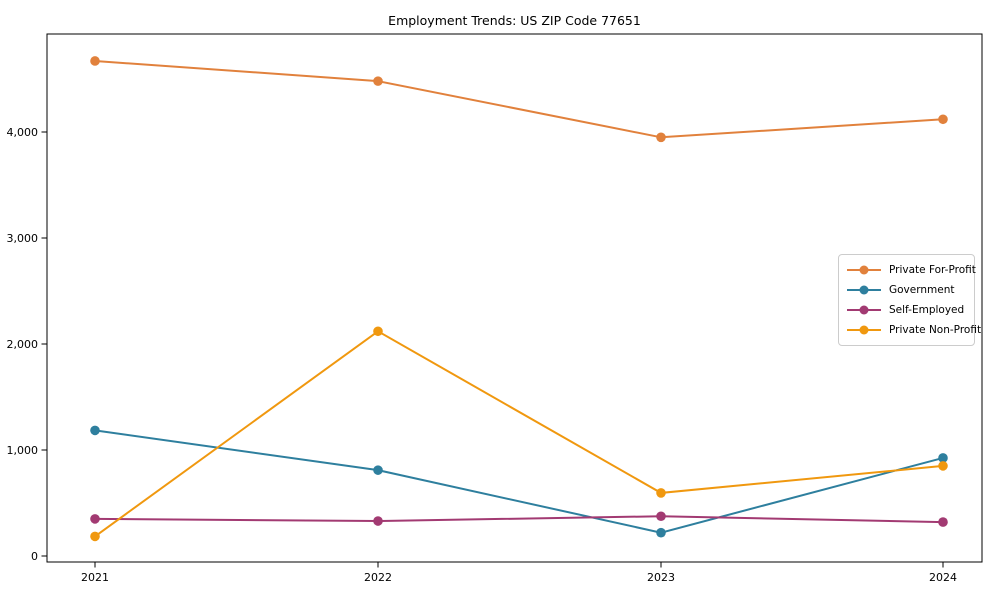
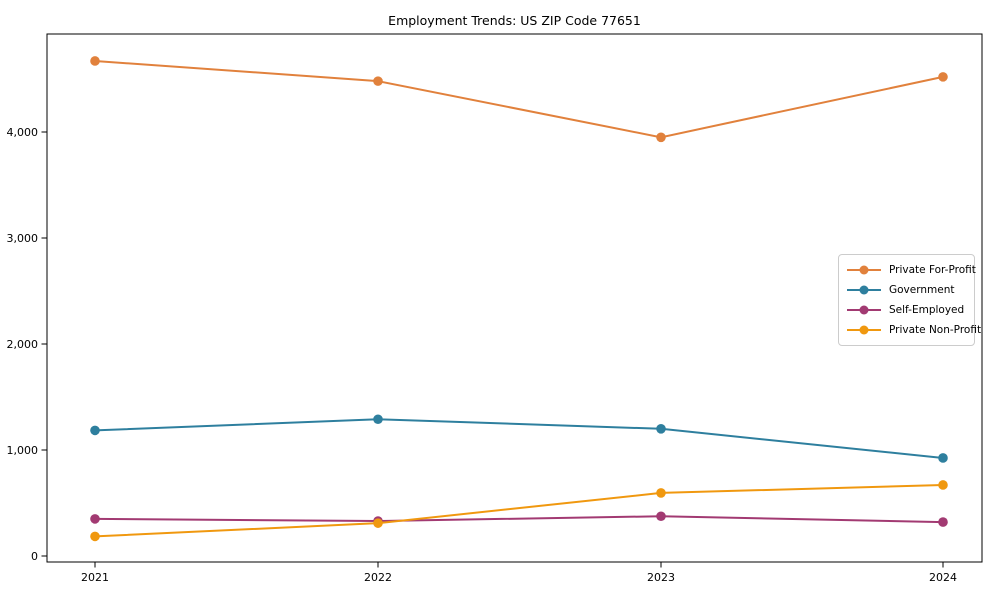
Government/2022: 810 -> 1290
Private Non-Profit/2022: 2120 -> 310
Government/2023: 220 -> 1200
Private For-Profit/2024: 4120 -> 4520
Private Non-Profit/2024: 850 -> 670
